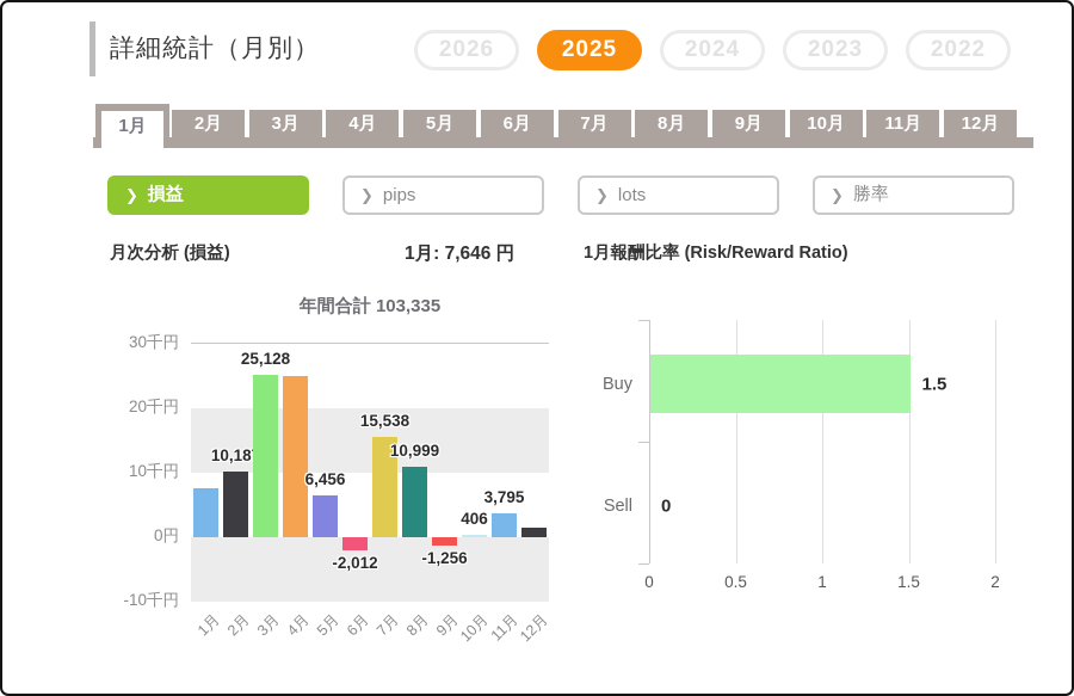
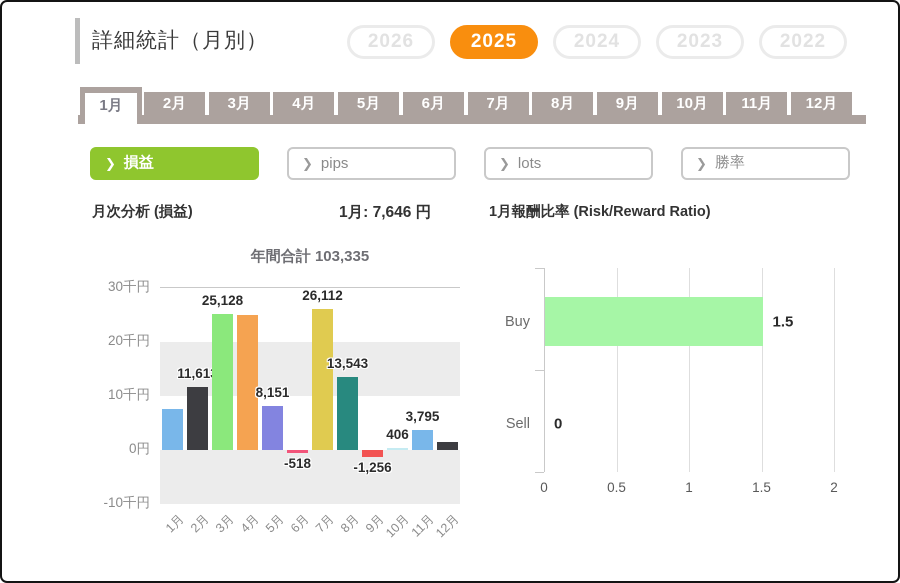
年間合計 103,335/2月: 10,187 -> 11,613
年間合計 103,335/5月: 6,456 -> 8,151
年間合計 103,335/6月: -2,012 -> -518
年間合計 103,335/7月: 15,538 -> 26,112
年間合計 103,335/8月: 10,999 -> 13,543
